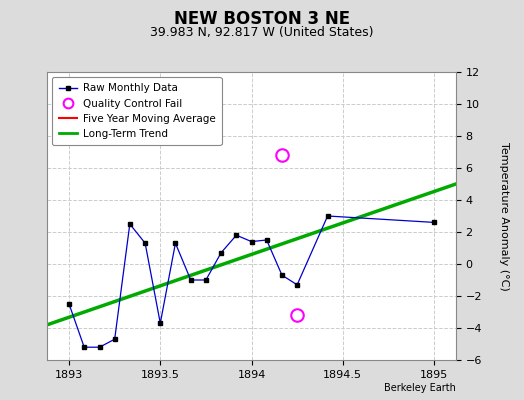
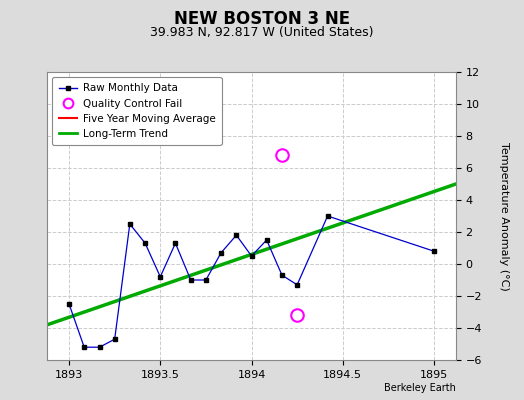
1893.5: -3.7 -> -0.8
1894: 1.4 -> 0.5
1895: 2.6 -> 0.8
